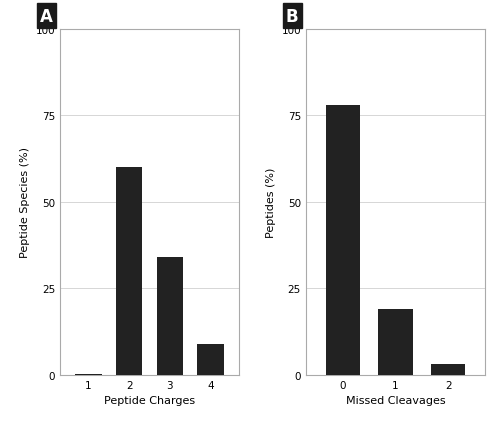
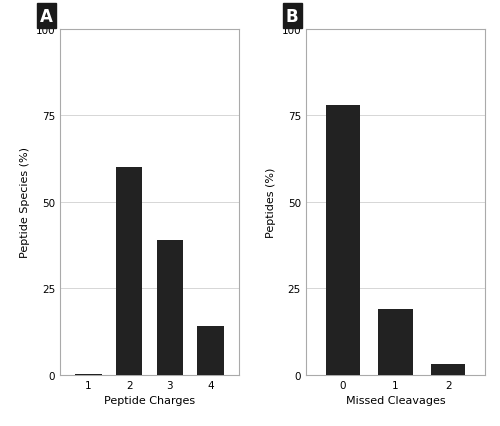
3: 34.0 -> 39.0
4: 9.0 -> 14.0
